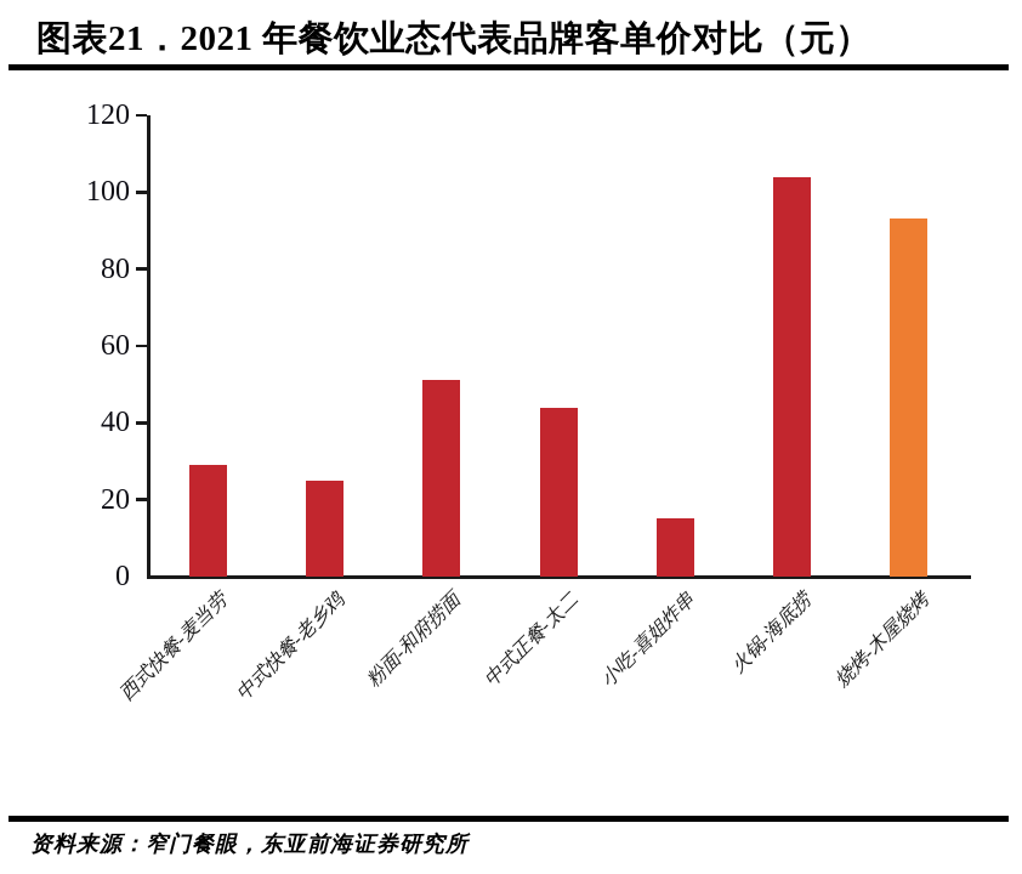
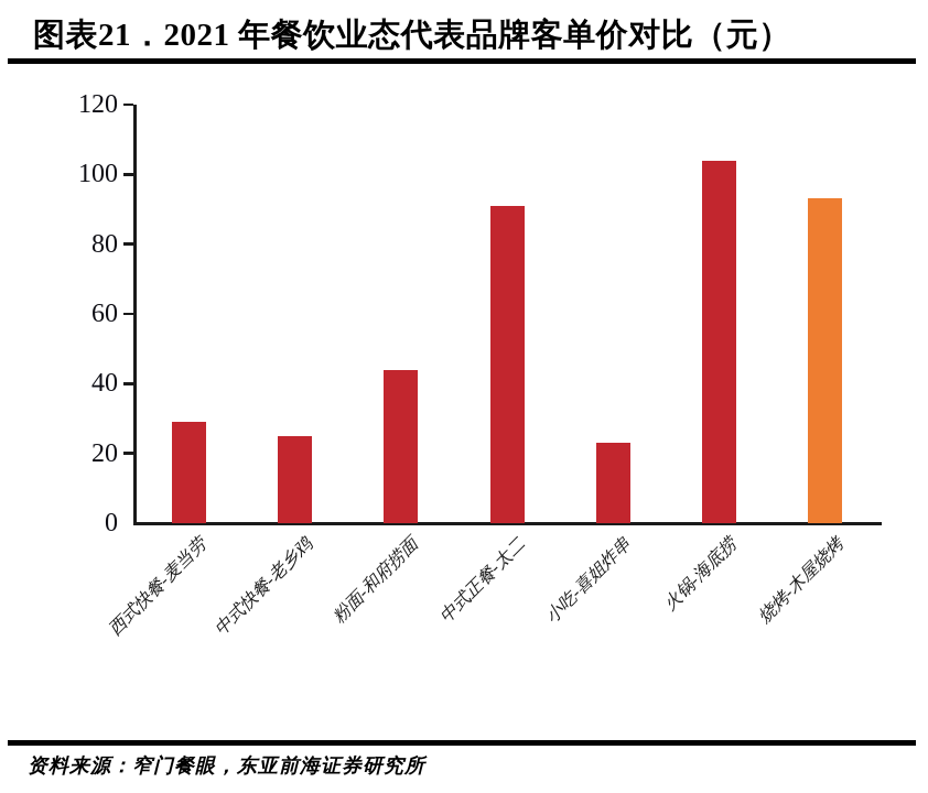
粉面-和府捞面: 51 -> 44
中式正餐-太二: 44 -> 91
小吃-喜姐炸串: 15 -> 23
